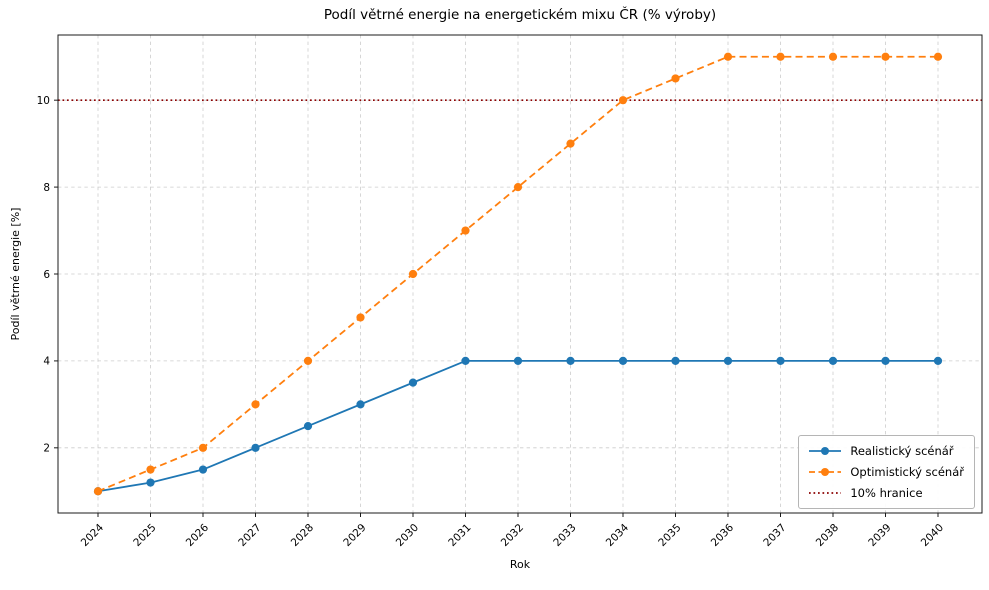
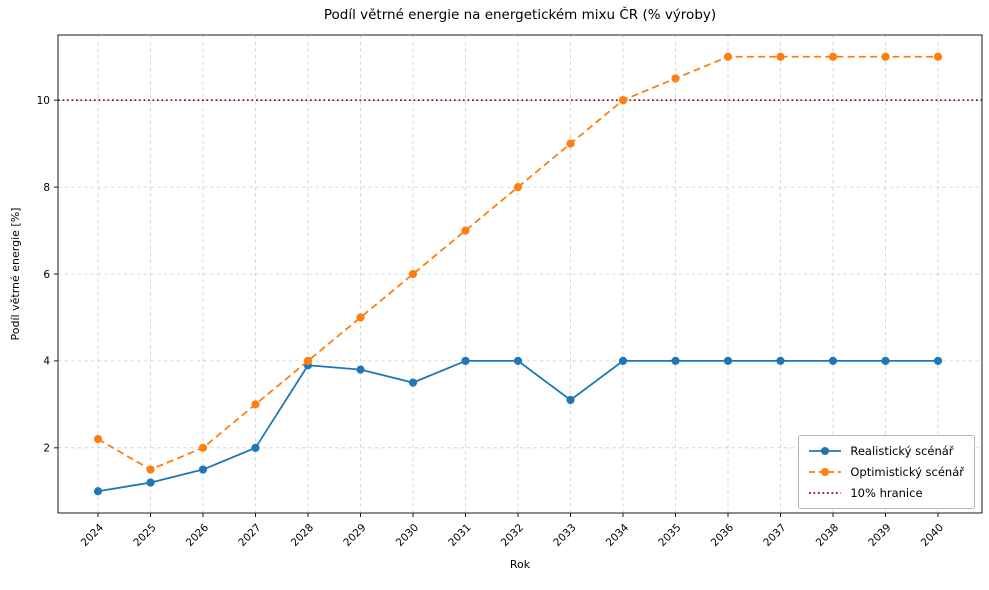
Optimistický scénář/2024: 1.0 -> 2.2
Realistický scénář/2028: 2.5 -> 3.9
Realistický scénář/2029: 3.0 -> 3.8
Realistický scénář/2033: 4.0 -> 3.1
